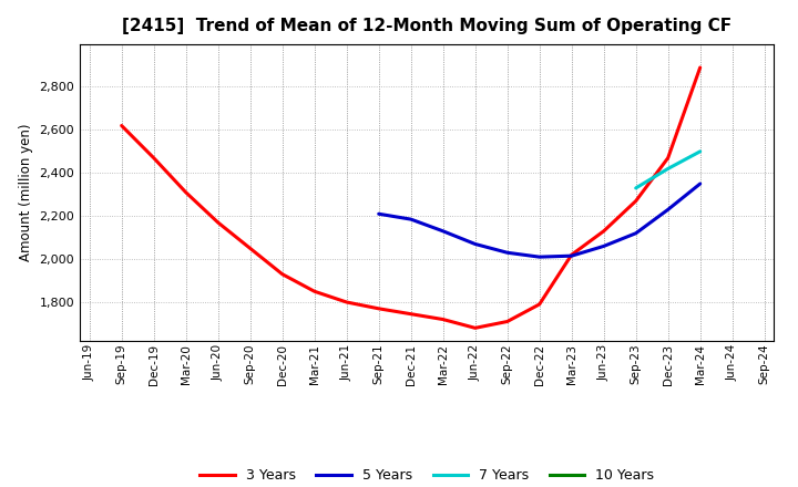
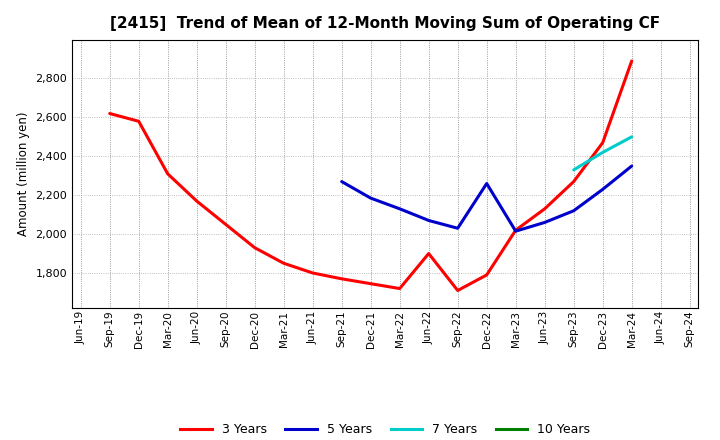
3 Years/Dec-19: 2,470 -> 2,580
5 Years/Sep-21: 2,210 -> 2,270
3 Years/Jun-22: 1,680 -> 1,900
5 Years/Dec-22: 2,010 -> 2,260
